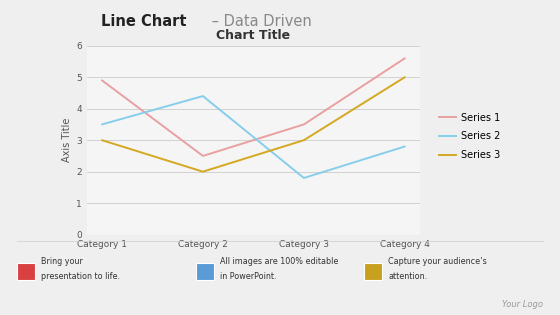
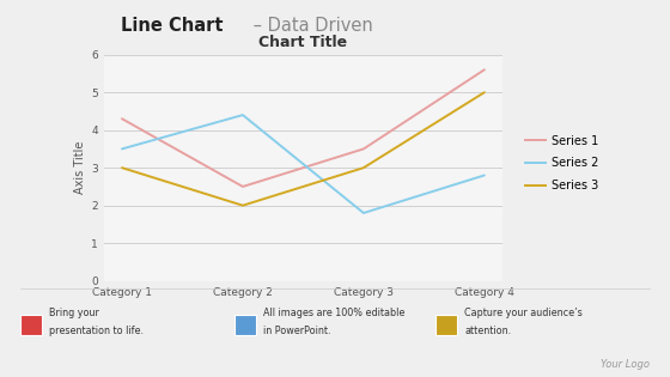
Series 1/Category 1: 4.9 -> 4.3
